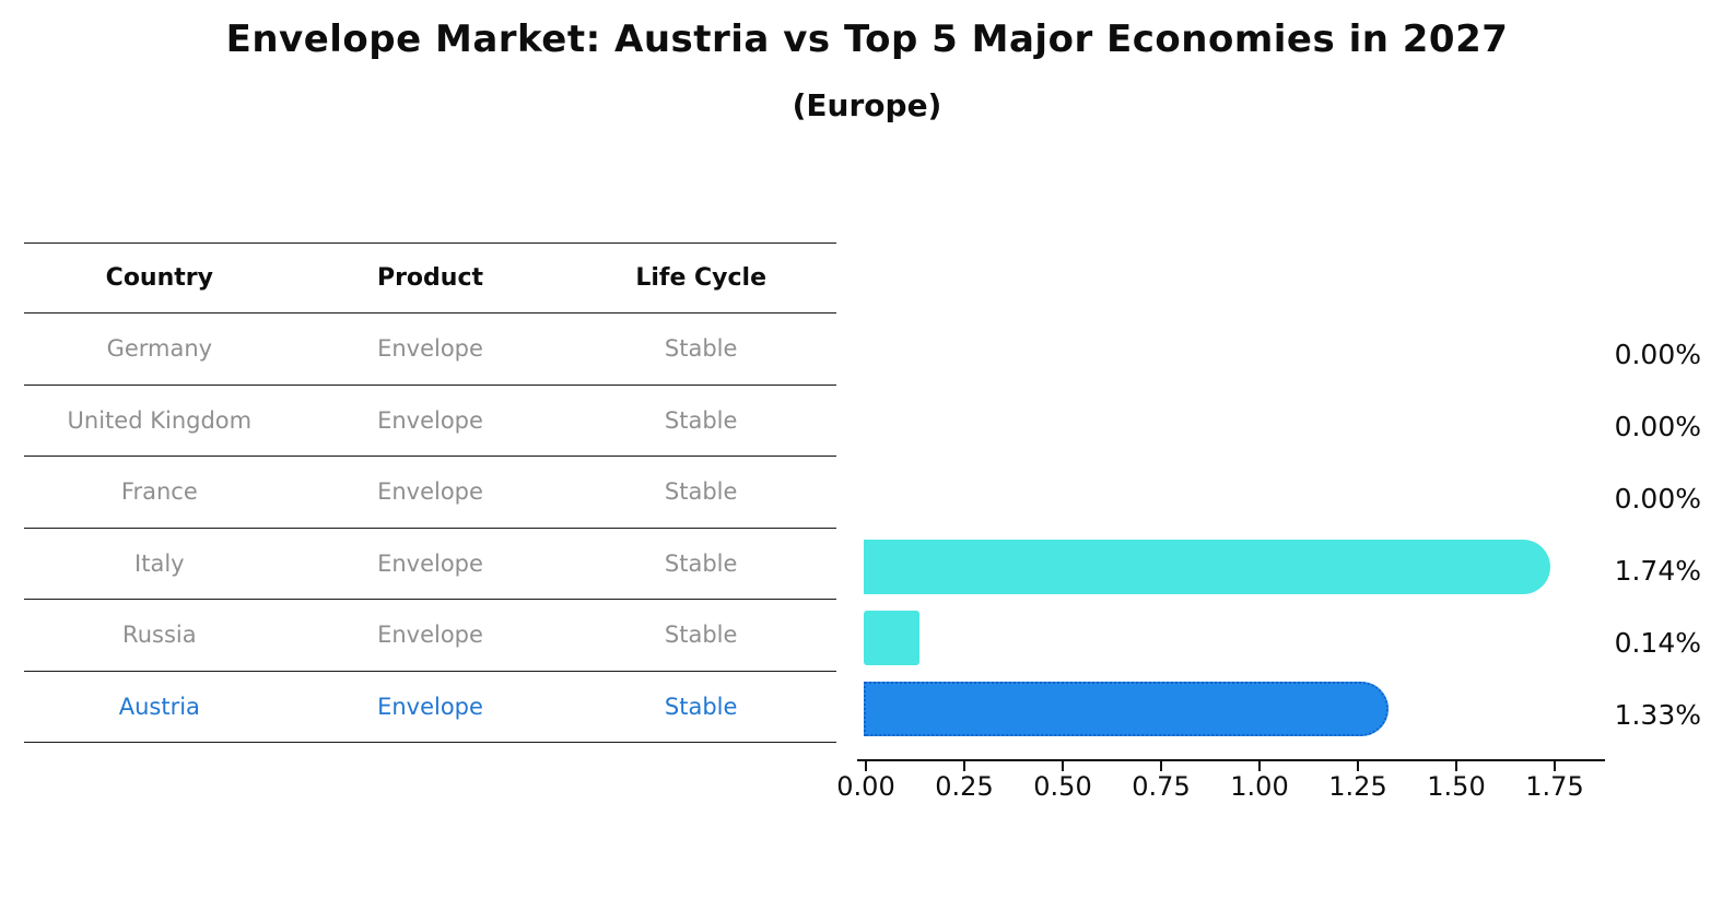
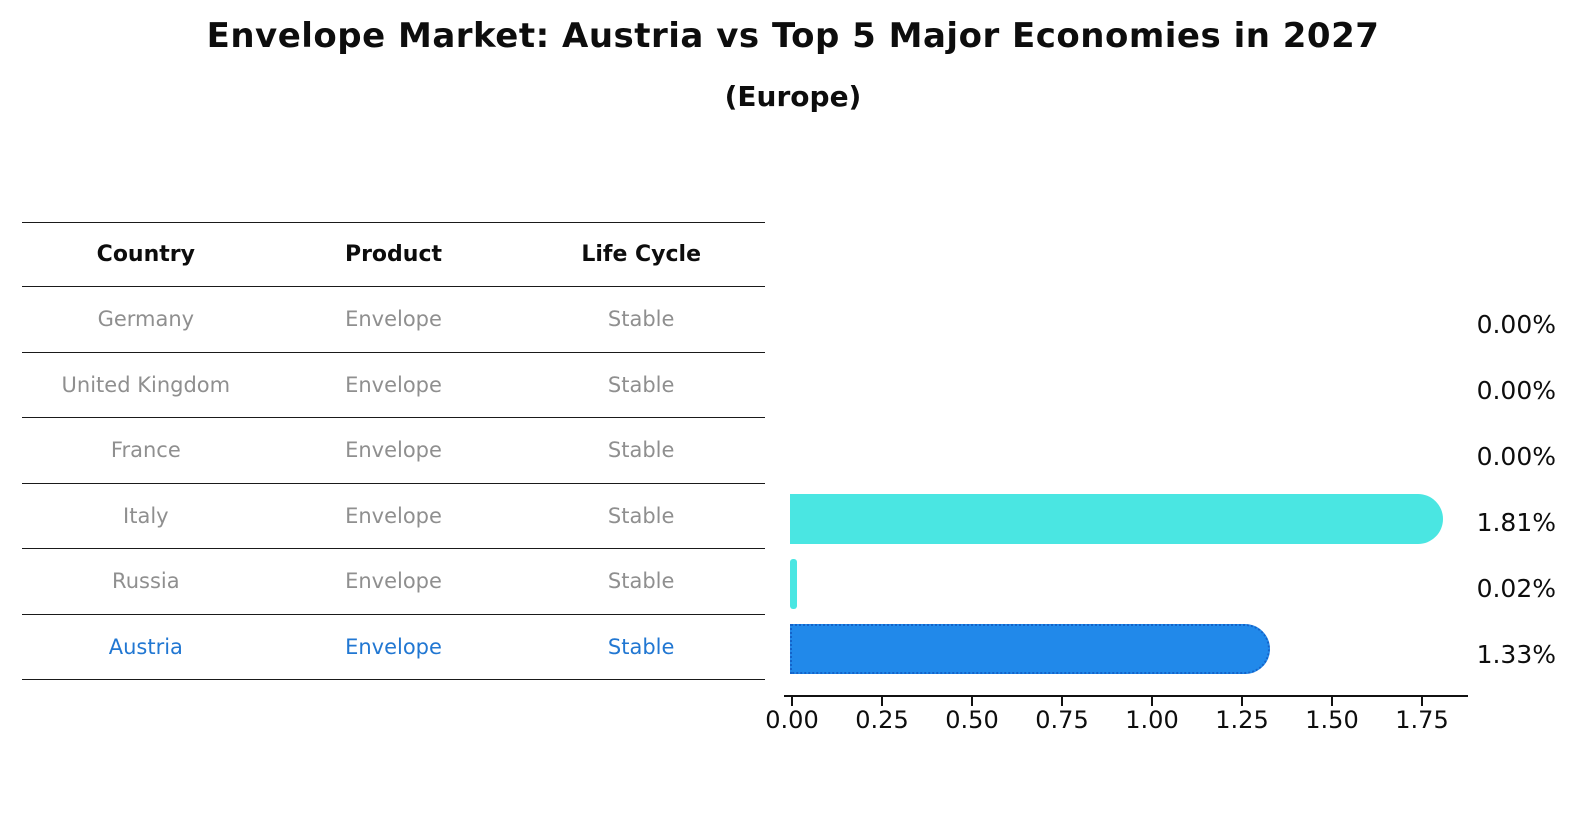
Italy: 1.74% -> 1.81%
Russia: 0.14% -> 0.02%
